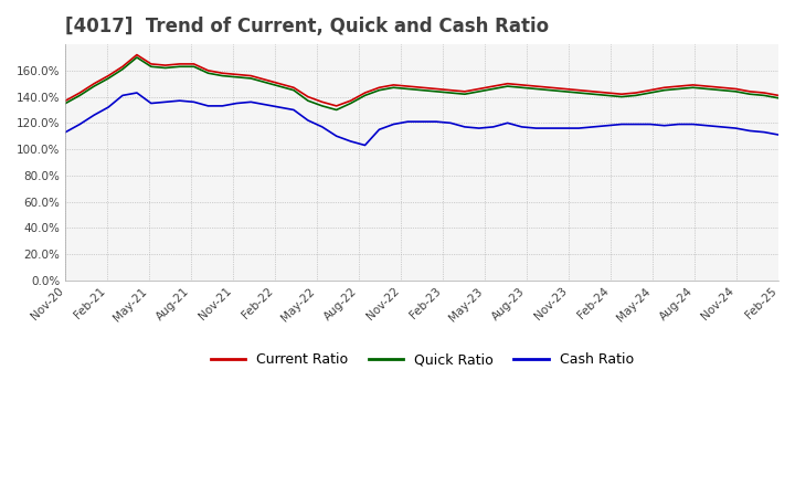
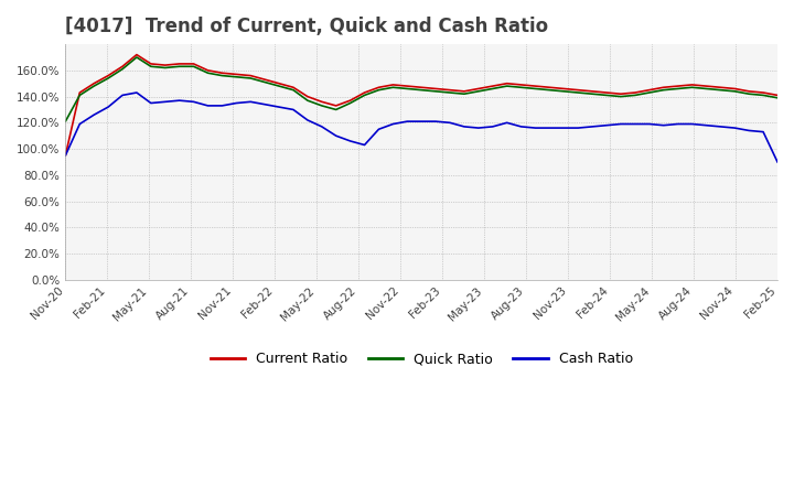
Current Ratio/Nov-20: 137% -> 95%
Quick Ratio/Nov-20: 135% -> 121%
Cash Ratio/Nov-20: 113% -> 95%
Cash Ratio/Feb-25: 111% -> 90%
